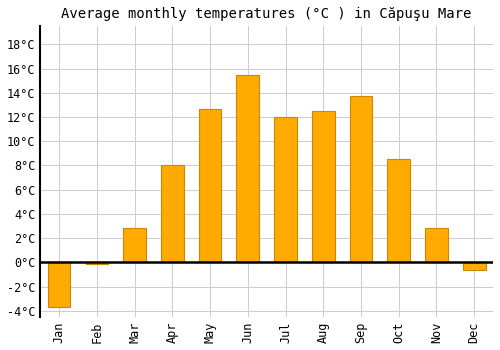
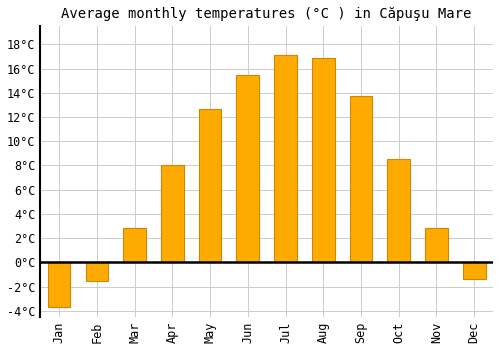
Feb: -0.1°C -> -1.5°C
Jul: 12.0°C -> 17.1°C
Aug: 12.5°C -> 16.9°C
Dec: -0.6°C -> -1.4°C
